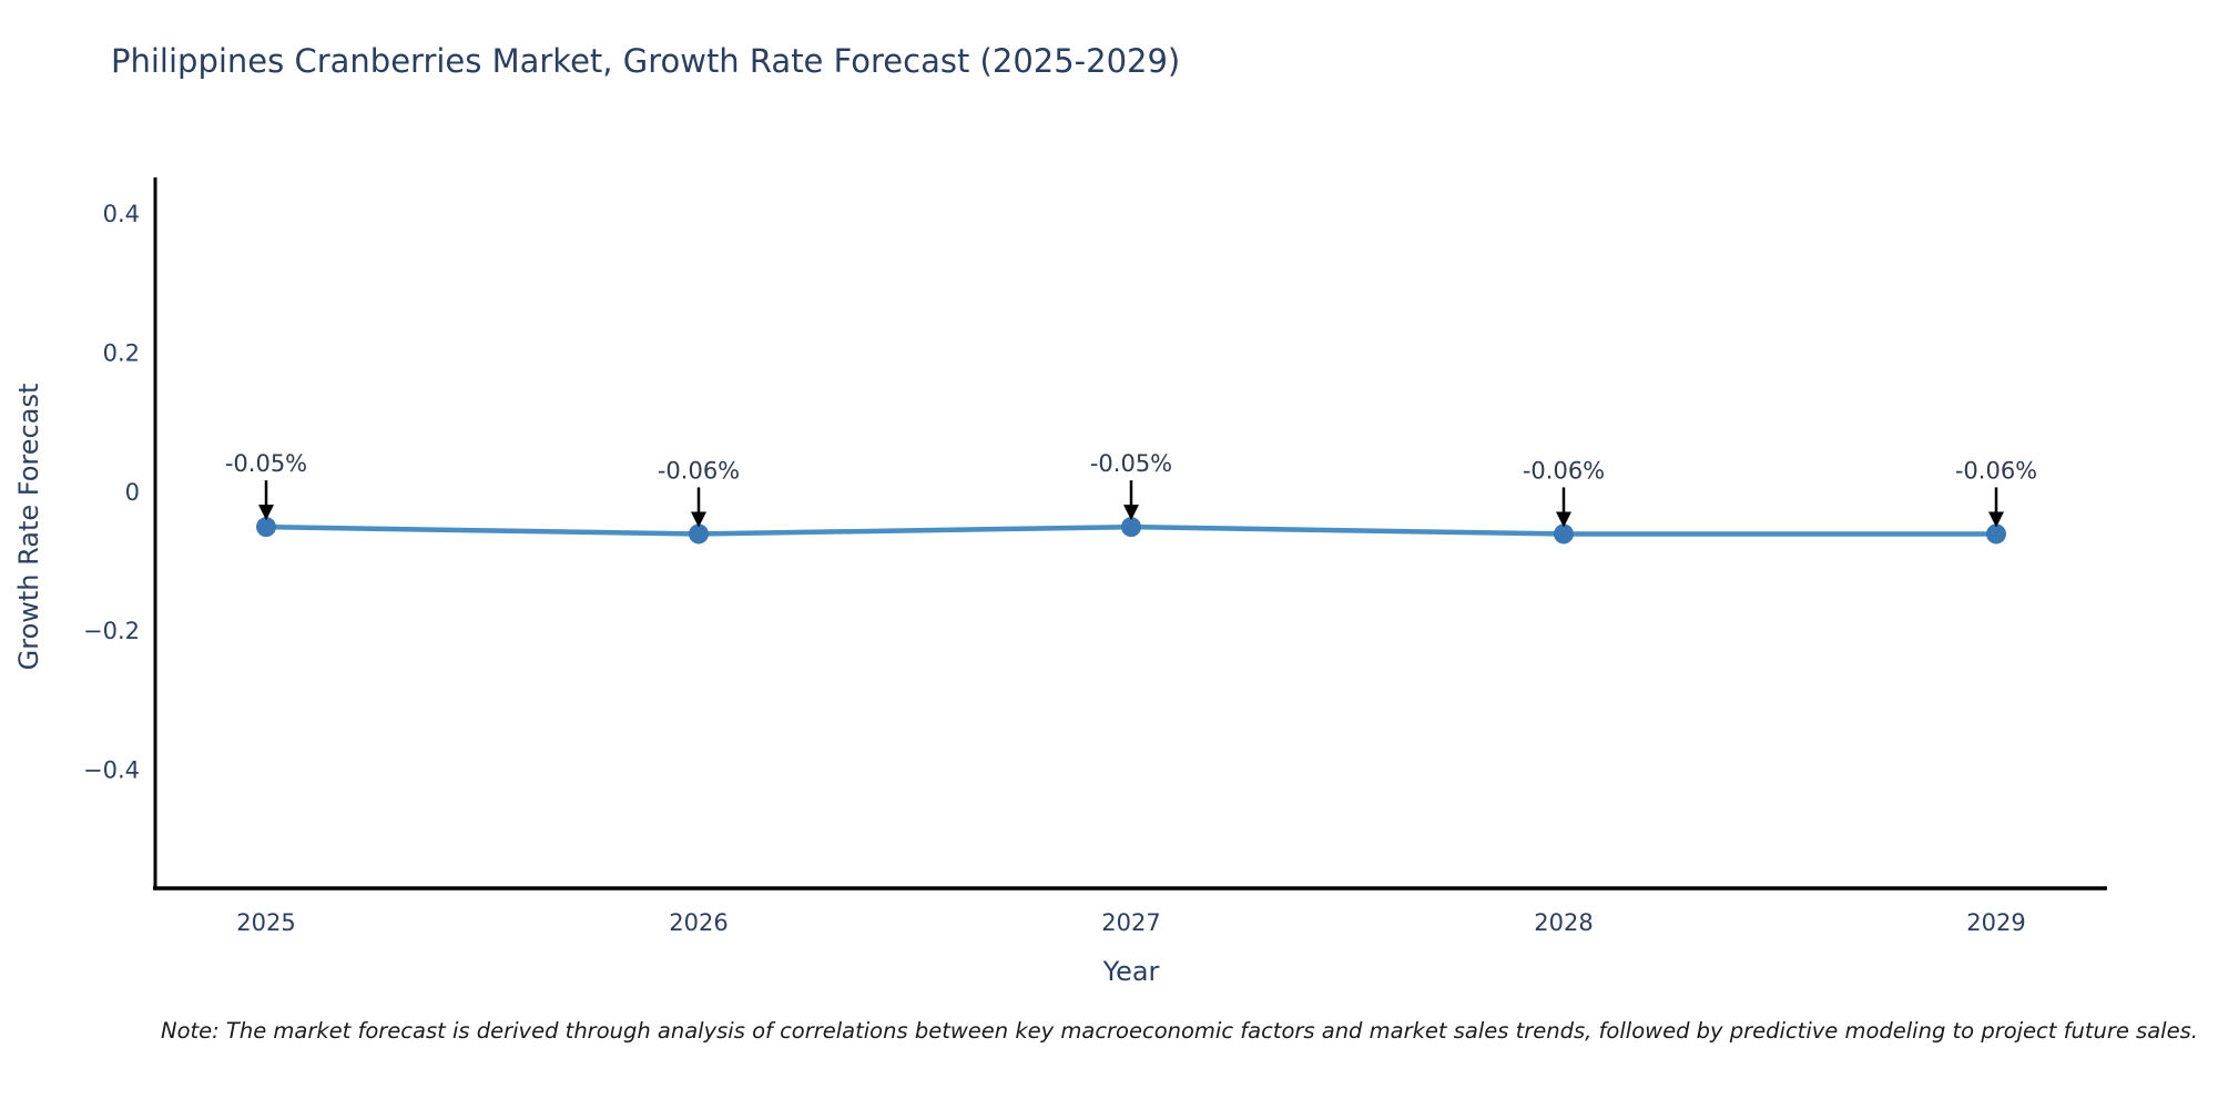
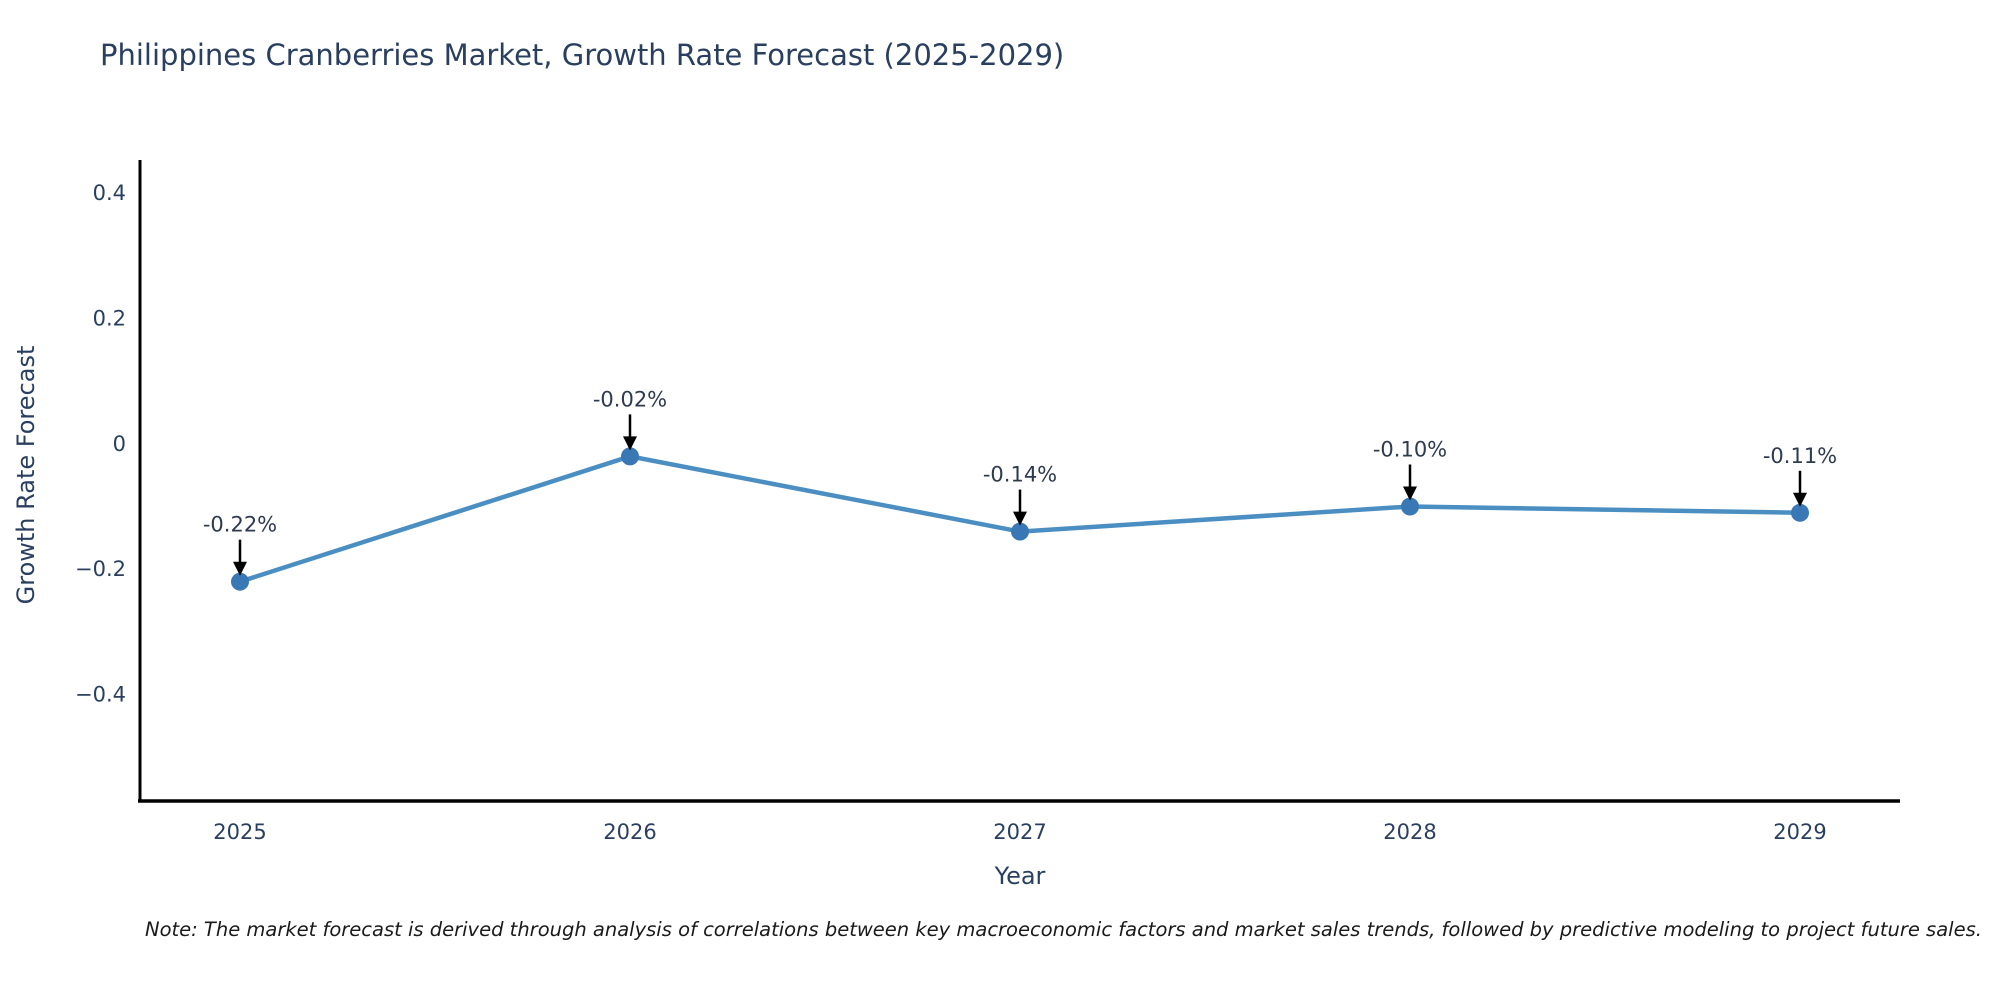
2025: -0.05% -> -0.22%
2026: -0.06% -> -0.02%
2027: -0.05% -> -0.14%
2028: -0.06% -> -0.10%
2029: -0.06% -> -0.11%
